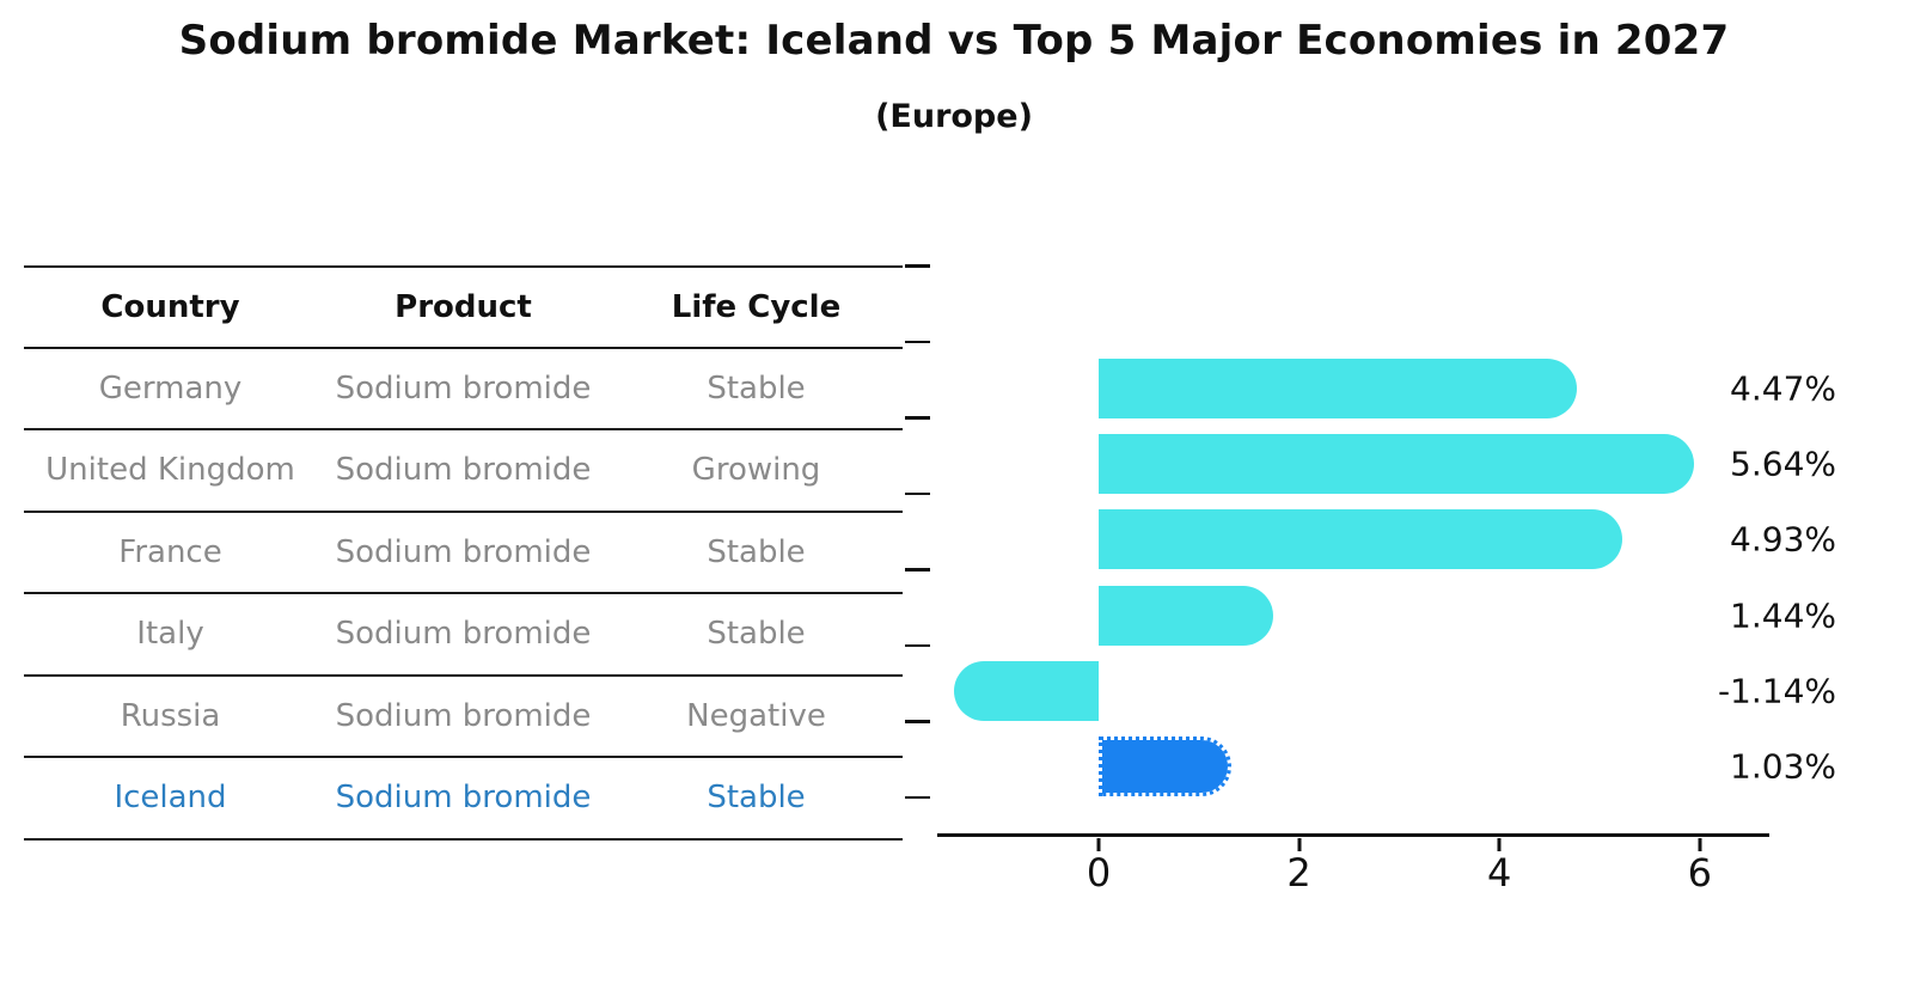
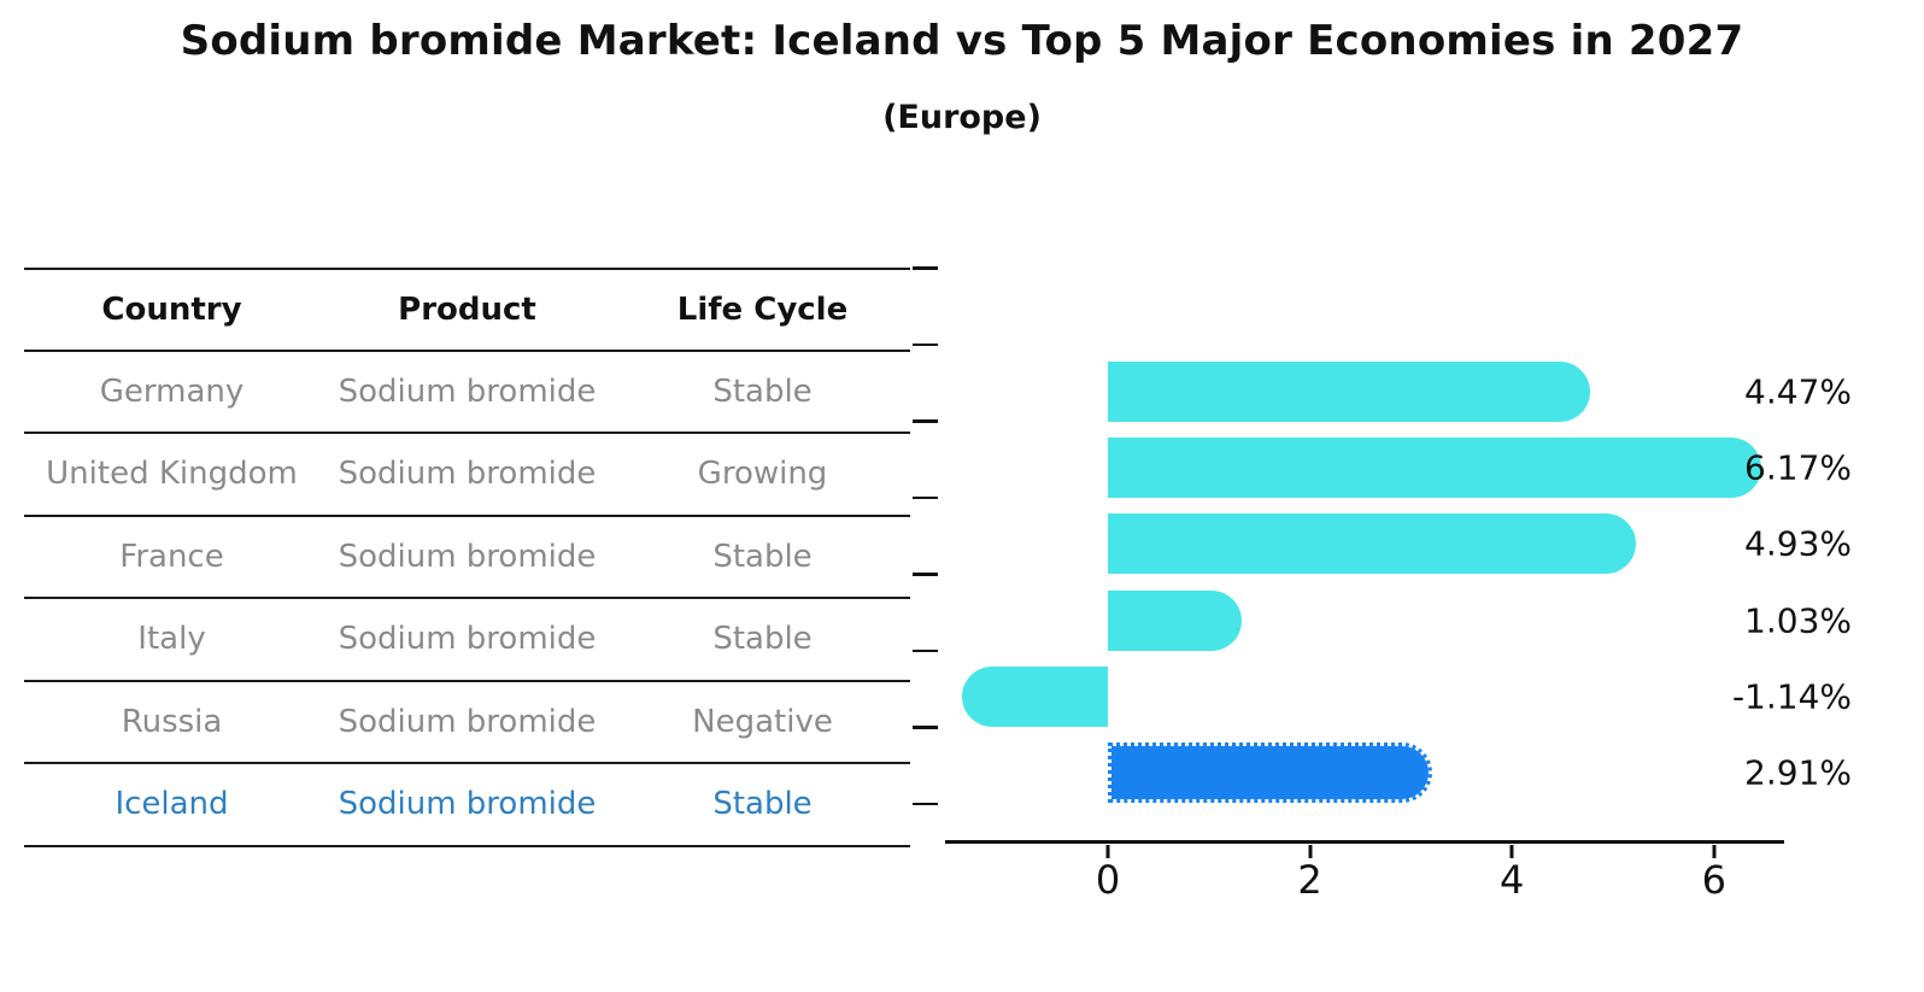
United Kingdom: 5.64% -> 6.17%
Italy: 1.44% -> 1.03%
Iceland: 1.03% -> 2.91%
